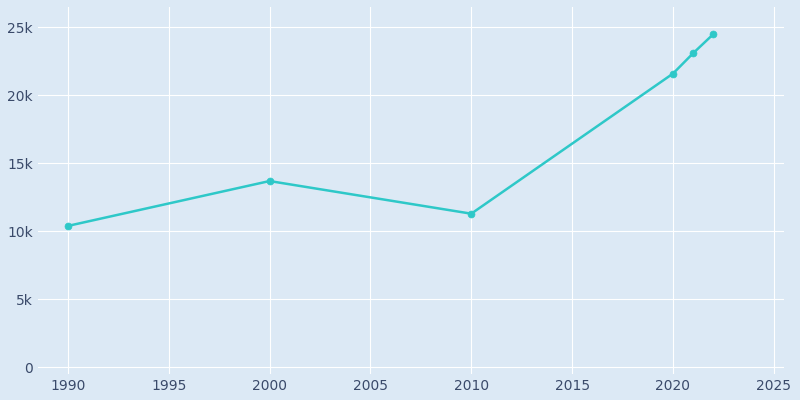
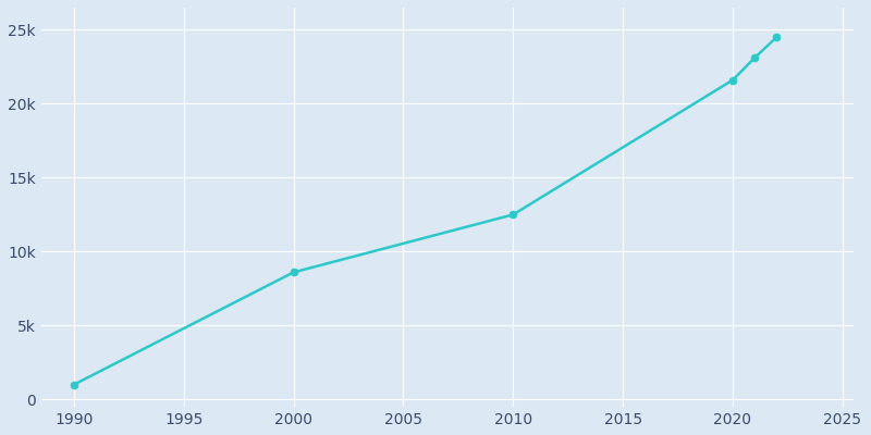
1990: 10.4k -> 1.0k
2000: 13.7k -> 8.6k
2010: 11.3k -> 12.5k
